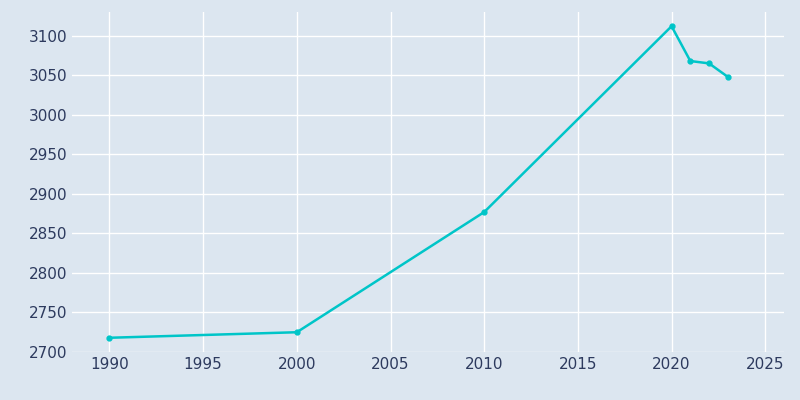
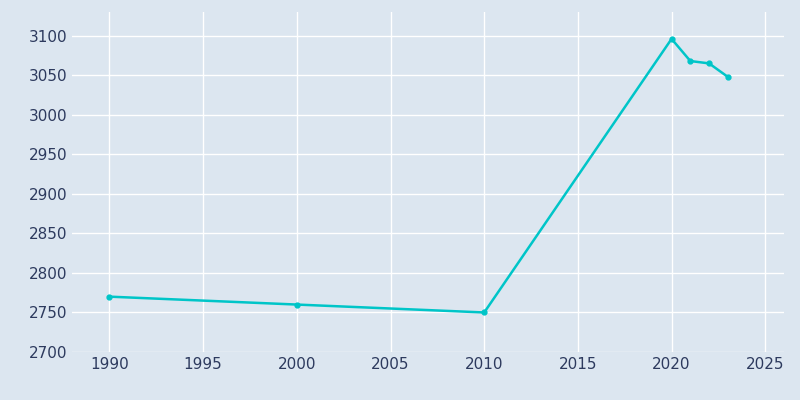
1990: 2718 -> 2770
2000: 2725 -> 2760
2010: 2877 -> 2750
2020: 3112 -> 3096
